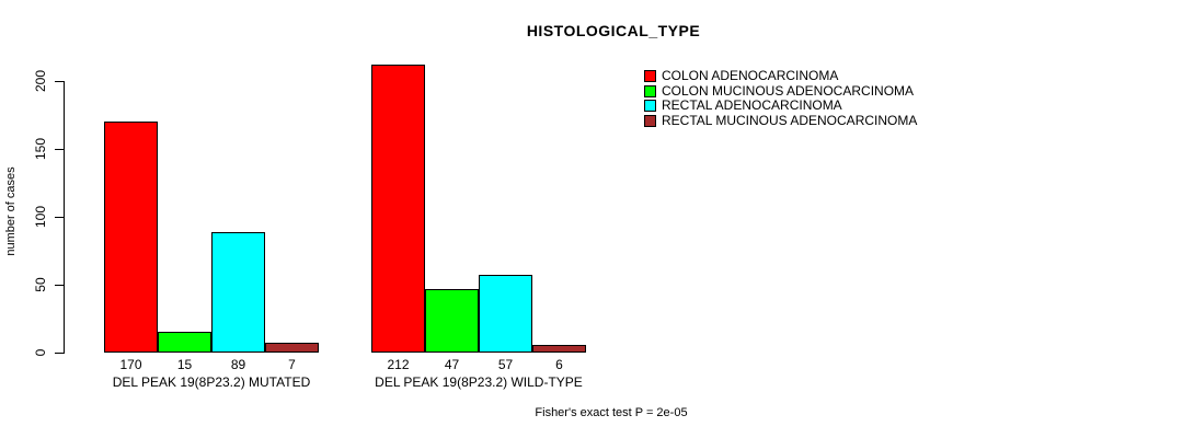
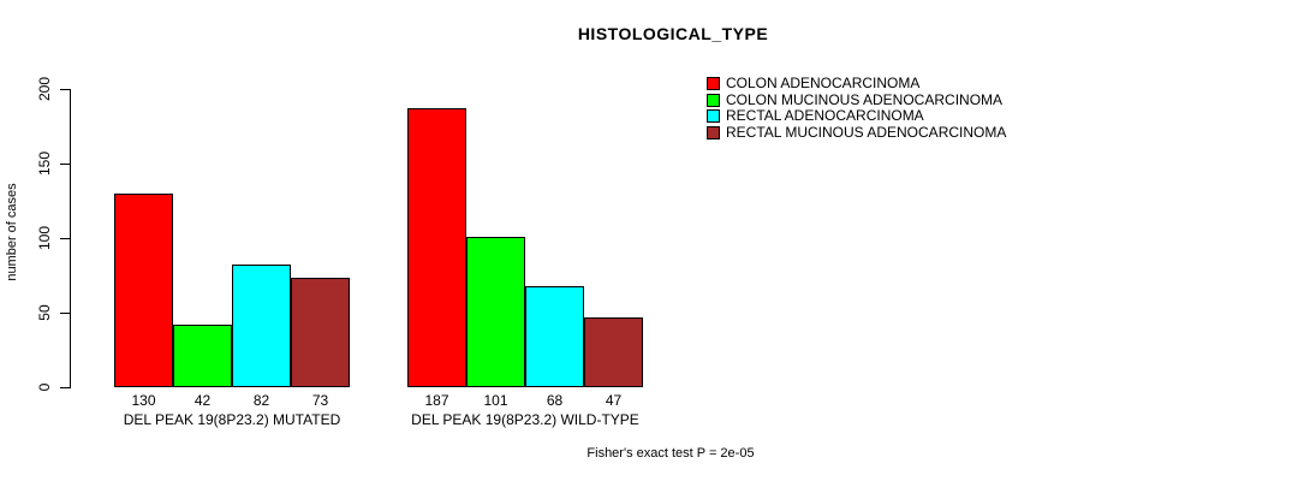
COLON ADENOCARCINOMA/DEL PEAK 19(8P23.2) MUTATED: 170 -> 130
COLON MUCINOUS ADENOCARCINOMA/DEL PEAK 19(8P23.2) MUTATED: 15 -> 42
RECTAL ADENOCARCINOMA/DEL PEAK 19(8P23.2) MUTATED: 89 -> 82
RECTAL MUCINOUS ADENOCARCINOMA/DEL PEAK 19(8P23.2) MUTATED: 7 -> 73
COLON ADENOCARCINOMA/DEL PEAK 19(8P23.2) WILD-TYPE: 212 -> 187
COLON MUCINOUS ADENOCARCINOMA/DEL PEAK 19(8P23.2) WILD-TYPE: 47 -> 101
RECTAL ADENOCARCINOMA/DEL PEAK 19(8P23.2) WILD-TYPE: 57 -> 68
RECTAL MUCINOUS ADENOCARCINOMA/DEL PEAK 19(8P23.2) WILD-TYPE: 6 -> 47
